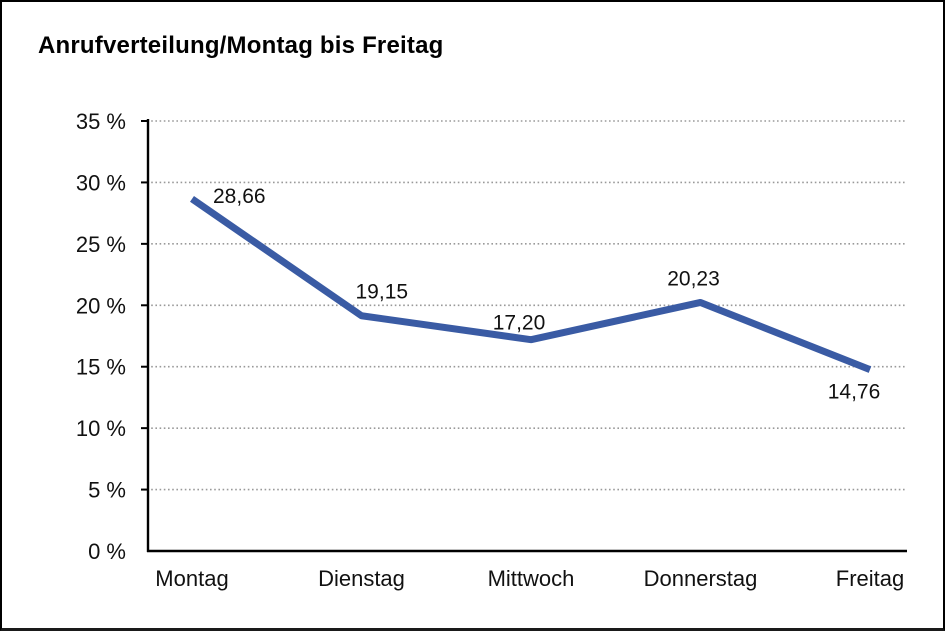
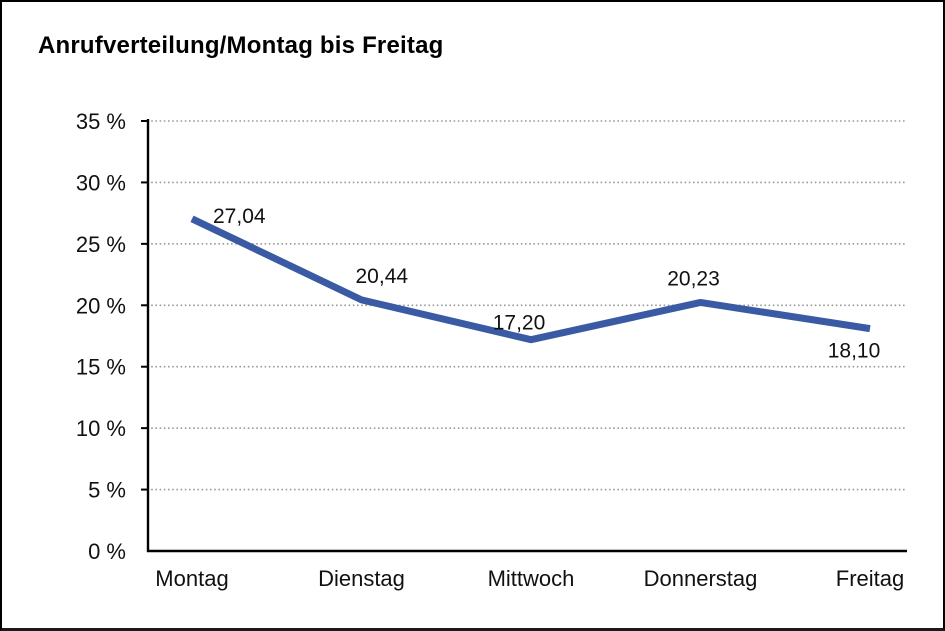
Montag: 28,66 -> 27,04
Dienstag: 19,15 -> 20,44
Freitag: 14,76 -> 18,10
